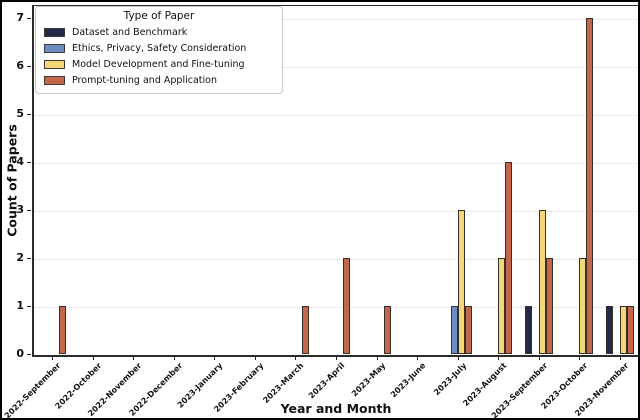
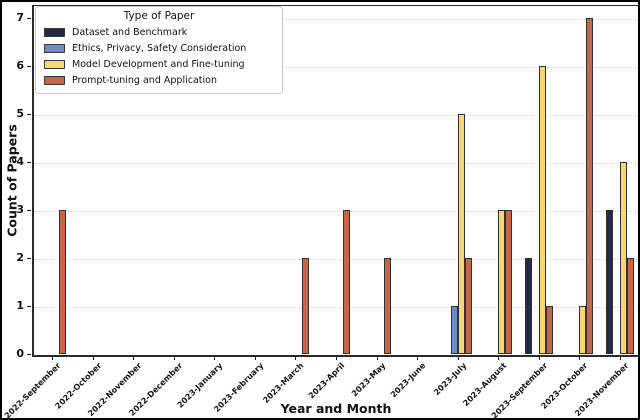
Prompt-tuning and Application/2022-September: 1 -> 3
Prompt-tuning and Application/2023-March: 1 -> 2
Prompt-tuning and Application/2023-April: 2 -> 3
Prompt-tuning and Application/2023-May: 1 -> 2
Model Development and Fine-tuning/2023-July: 3 -> 5
Prompt-tuning and Application/2023-July: 1 -> 2
Model Development and Fine-tuning/2023-August: 2 -> 3
Prompt-tuning and Application/2023-August: 4 -> 3
Dataset and Benchmark/2023-September: 1 -> 2
Model Development and Fine-tuning/2023-September: 3 -> 6
Prompt-tuning and Application/2023-September: 2 -> 1
Model Development and Fine-tuning/2023-October: 2 -> 1
Dataset and Benchmark/2023-November: 1 -> 3
Model Development and Fine-tuning/2023-November: 1 -> 4
Prompt-tuning and Application/2023-November: 1 -> 2
